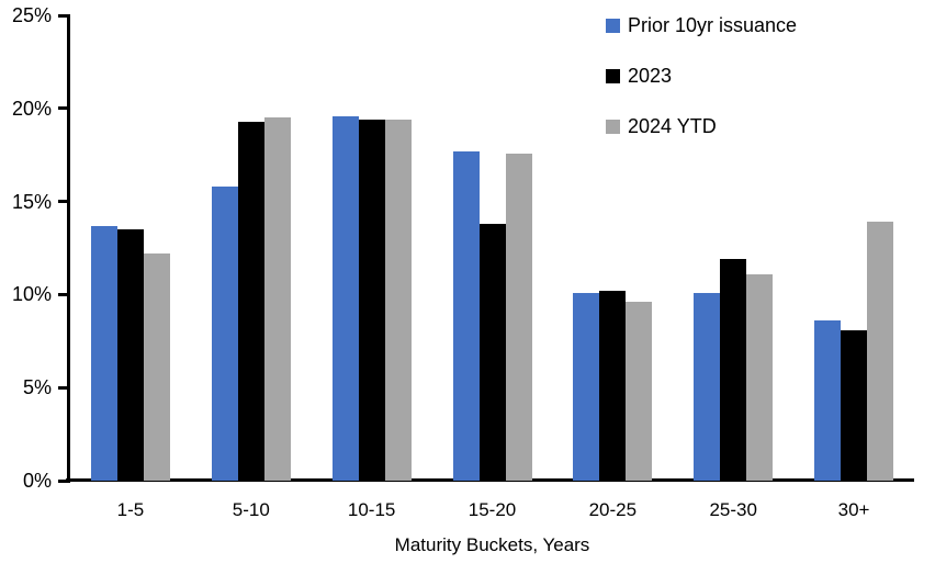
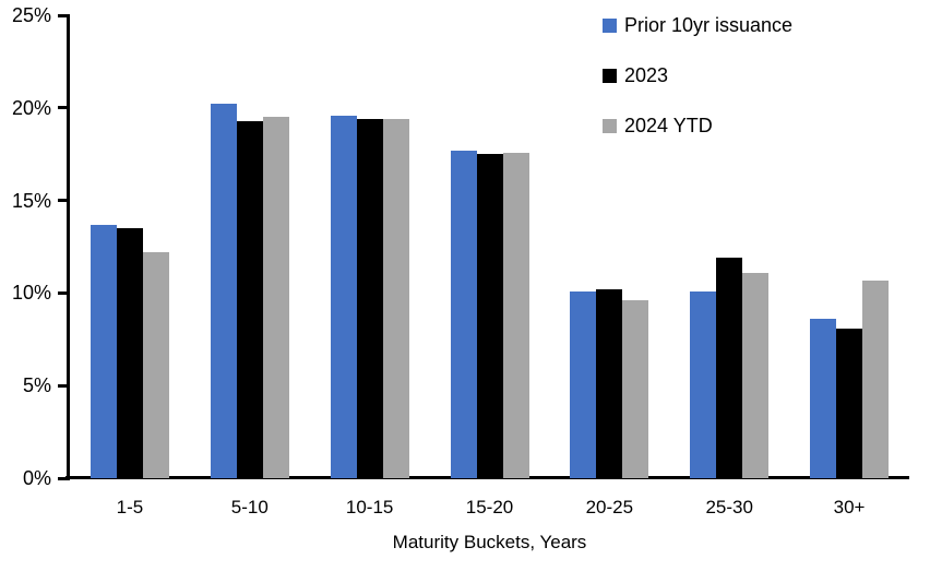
Prior 10yr issuance/5-10: 15.8% -> 20.2%
2023/15-20: 13.8% -> 17.5%
2024 YTD/30+: 13.9% -> 10.7%
